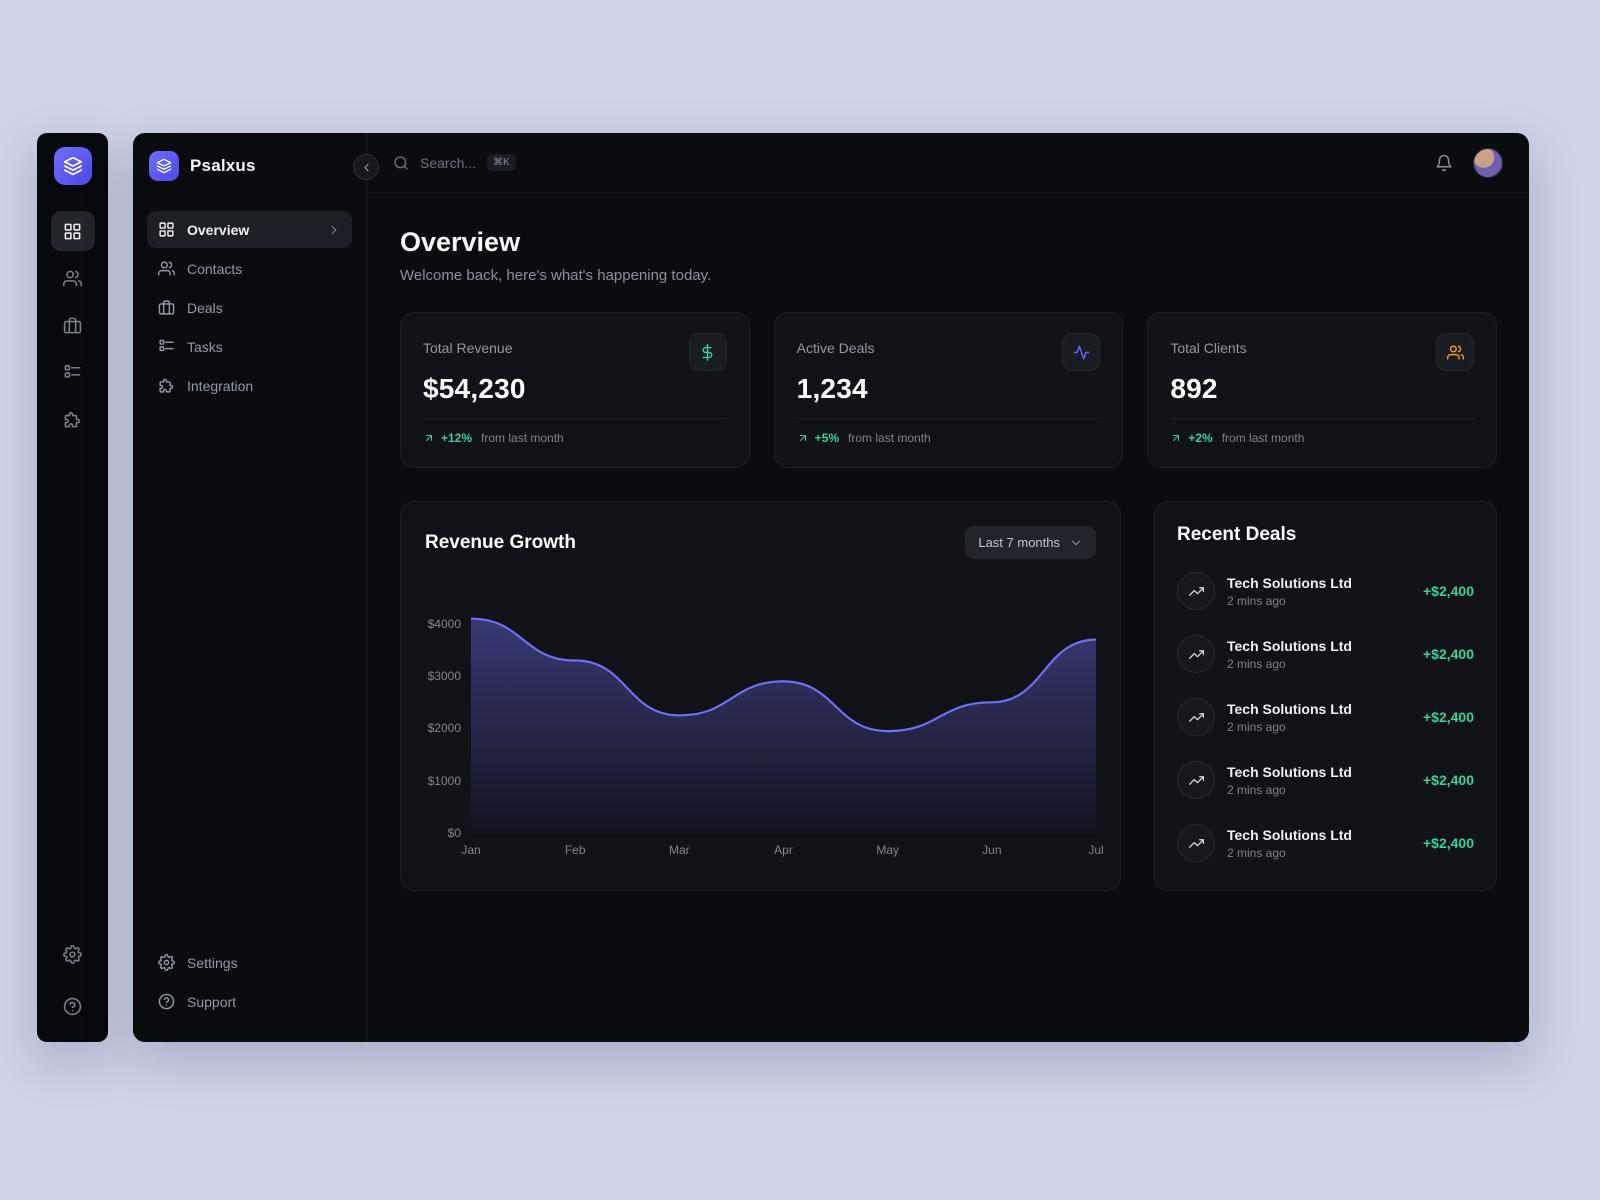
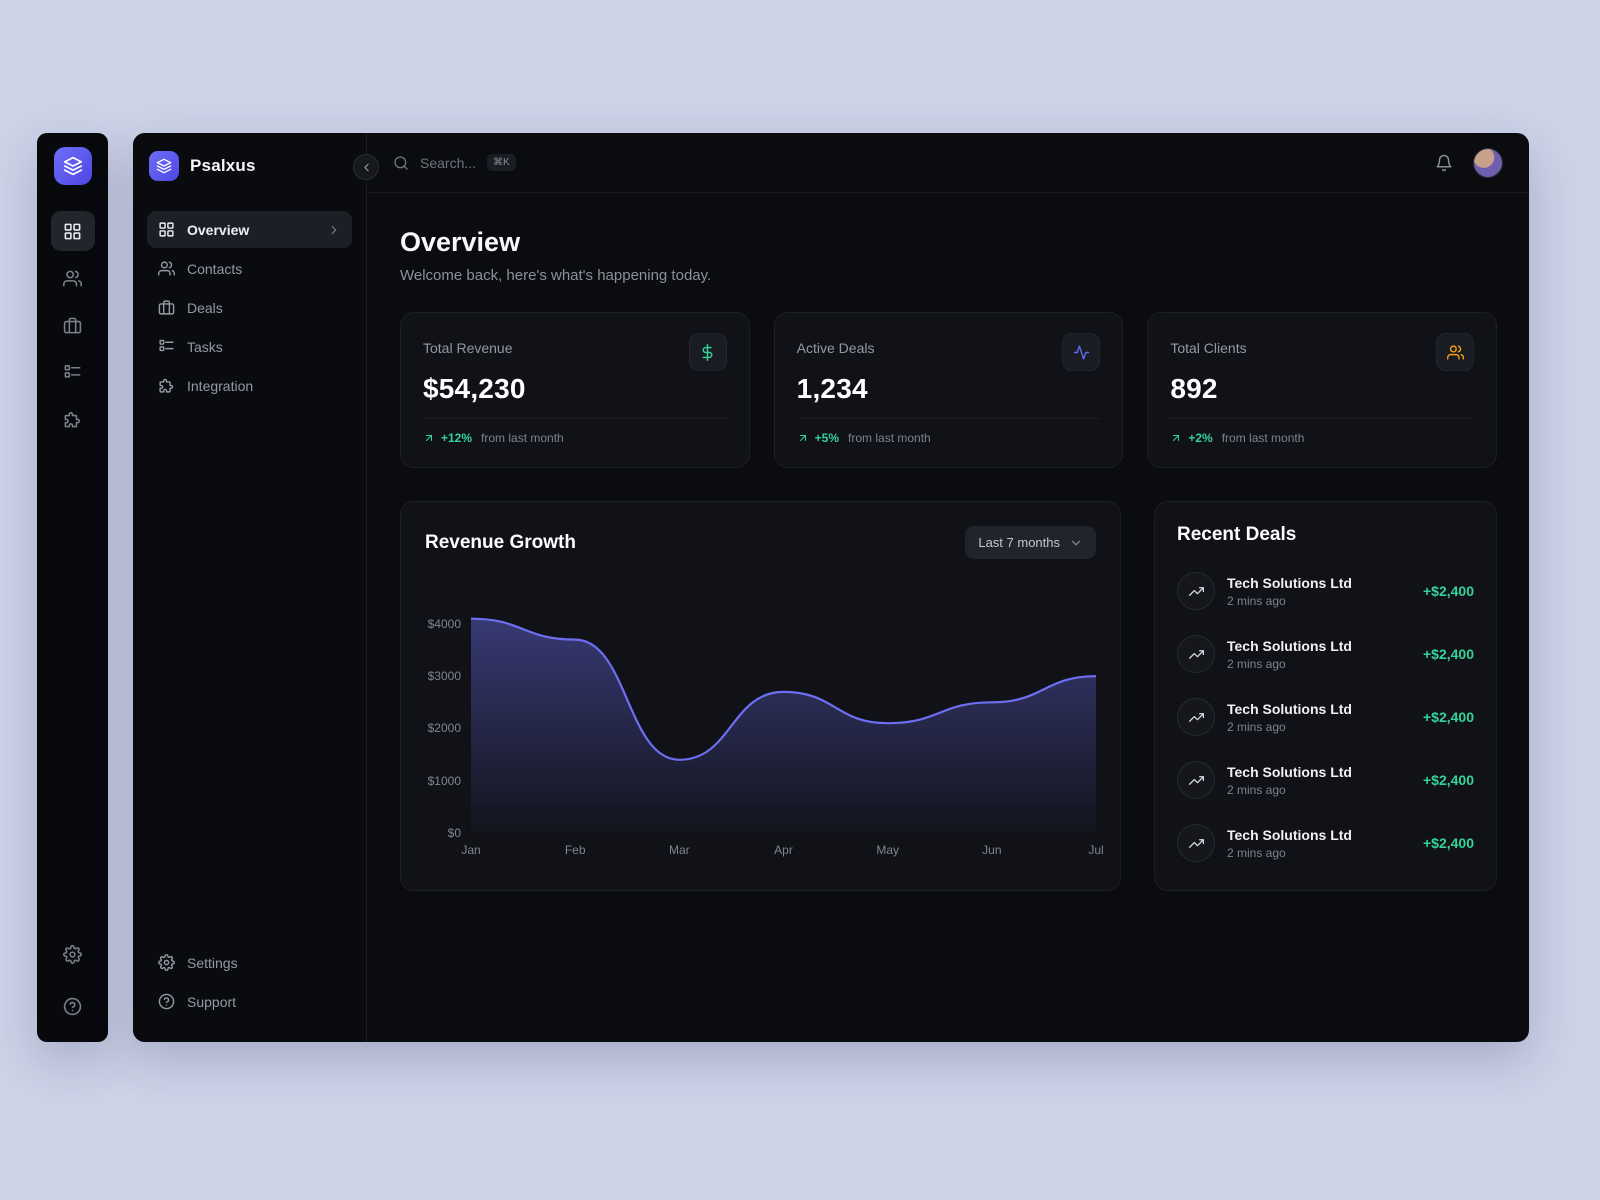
Feb: $3300 -> $3700
Mar: $2200 -> $1400
Apr: $2900 -> $2700
May: $2000 -> $2100
Jul: $3700 -> $3000
